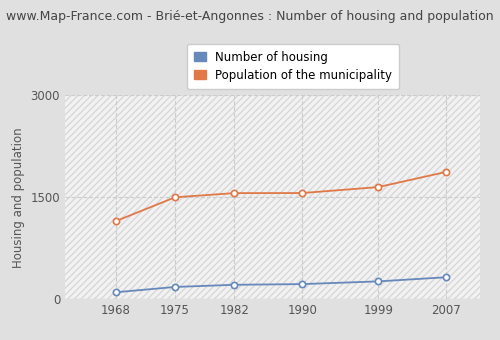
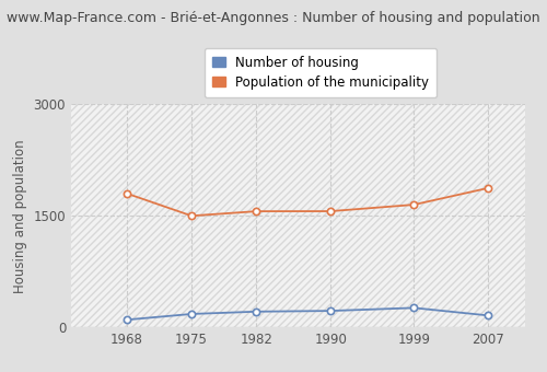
Population of the municipality/1968: 1150 -> 1800
Number of housing/2007: 320 -> 160
